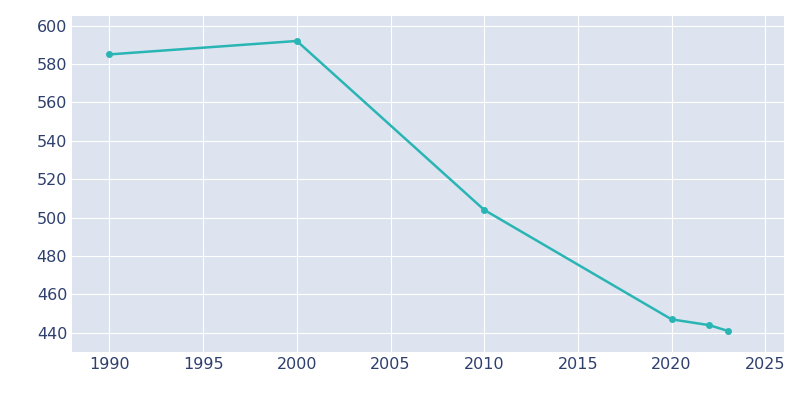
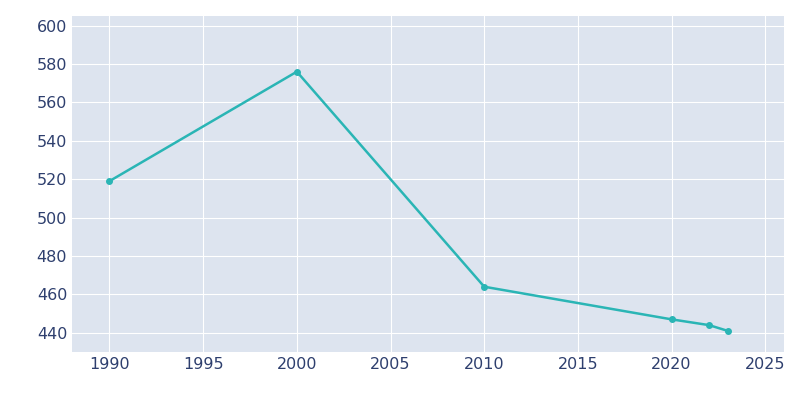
1990: 585 -> 519
2000: 592 -> 576
2010: 504 -> 464
